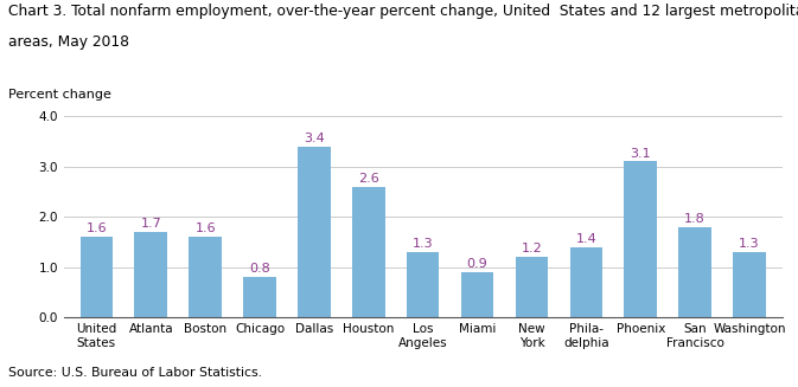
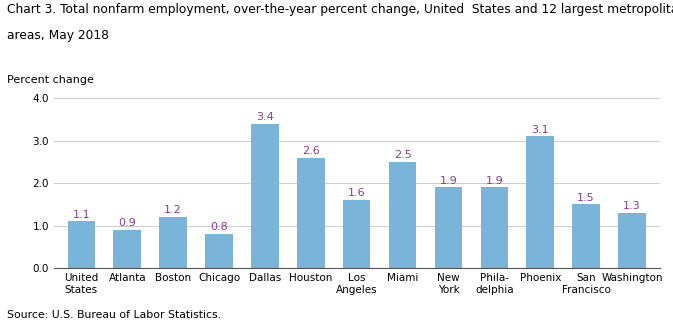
United States: 1.6 -> 1.1
Atlanta: 1.7 -> 0.9
Boston: 1.6 -> 1.2
Los Angeles: 1.3 -> 1.6
Miami: 0.9 -> 2.5
New York: 1.2 -> 1.9
Phila- delphia: 1.4 -> 1.9
San Francisco: 1.8 -> 1.5
